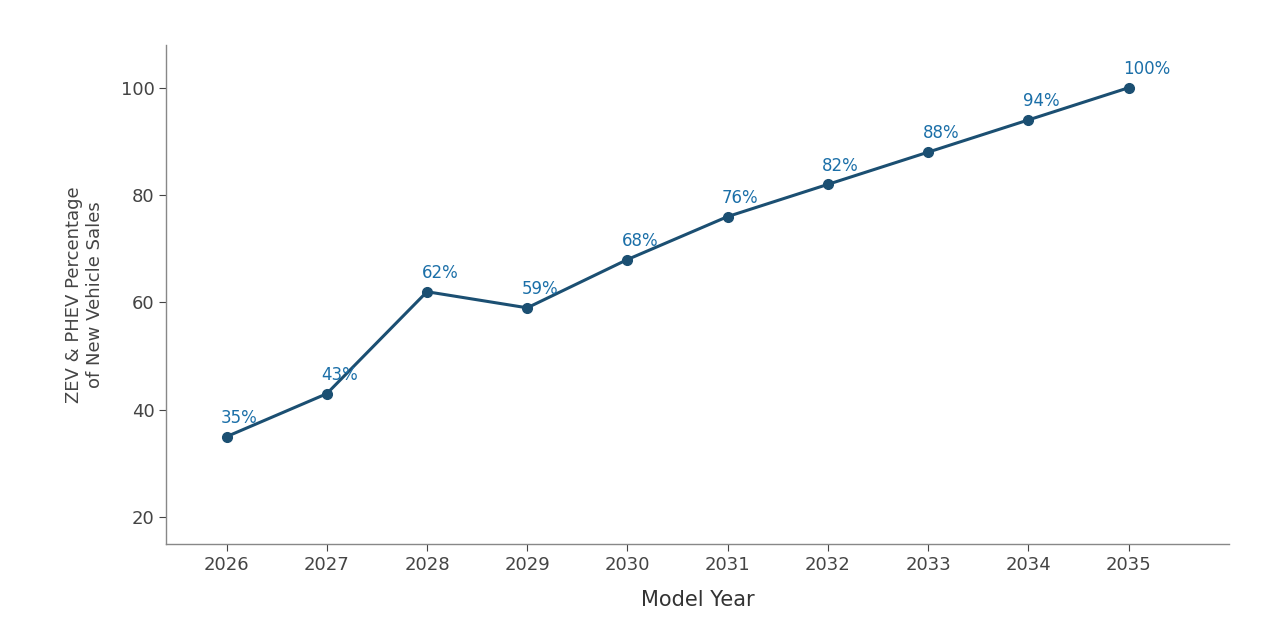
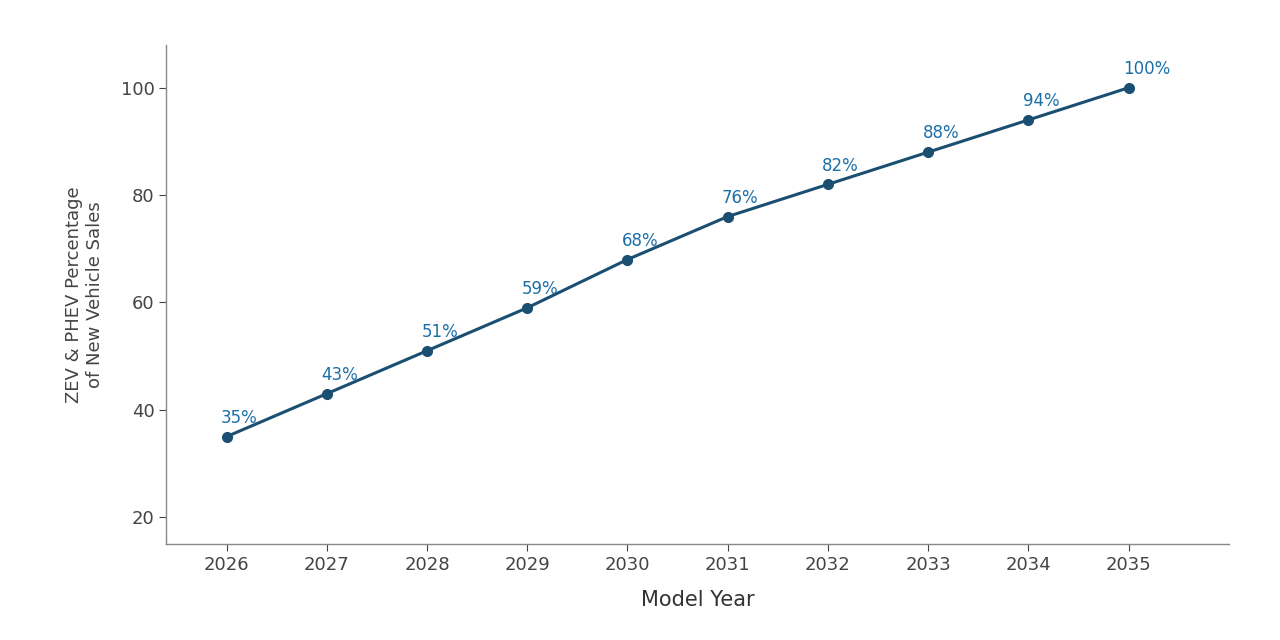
2028: 62% -> 51%
